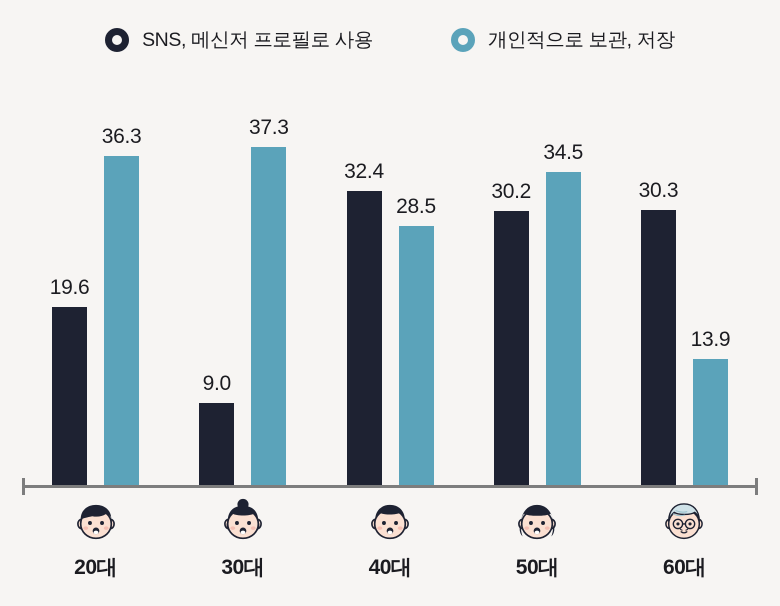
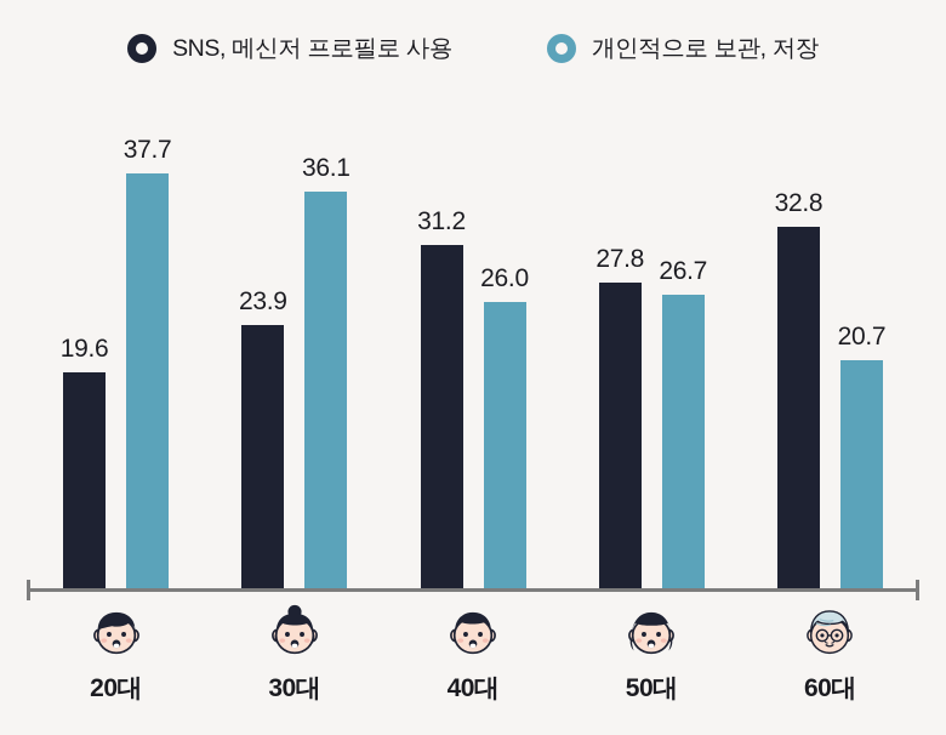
개인적으로 보관, 저장/20대: 36.3 -> 37.7
SNS, 메신저 프로필로 사용/30대: 9.0 -> 23.9
개인적으로 보관, 저장/30대: 37.3 -> 36.1
SNS, 메신저 프로필로 사용/40대: 32.4 -> 31.2
개인적으로 보관, 저장/40대: 28.5 -> 26.0
SNS, 메신저 프로필로 사용/50대: 30.2 -> 27.8
개인적으로 보관, 저장/50대: 34.5 -> 26.7
SNS, 메신저 프로필로 사용/60대: 30.3 -> 32.8
개인적으로 보관, 저장/60대: 13.9 -> 20.7
